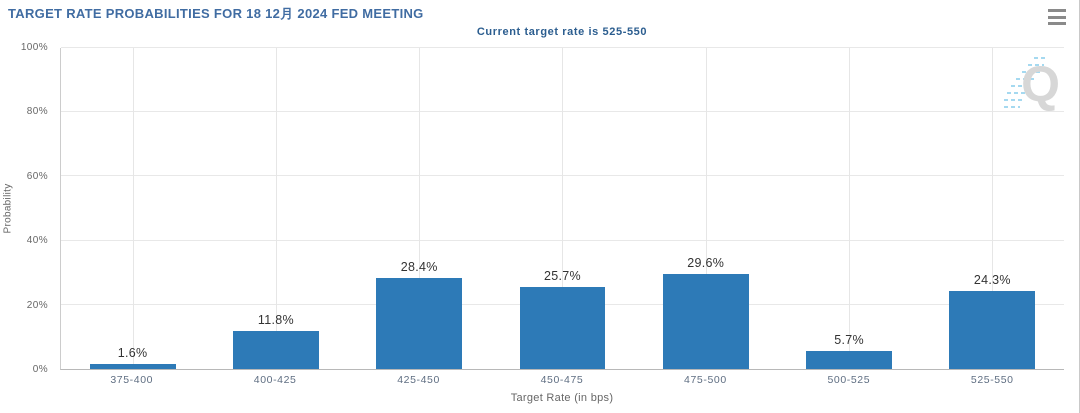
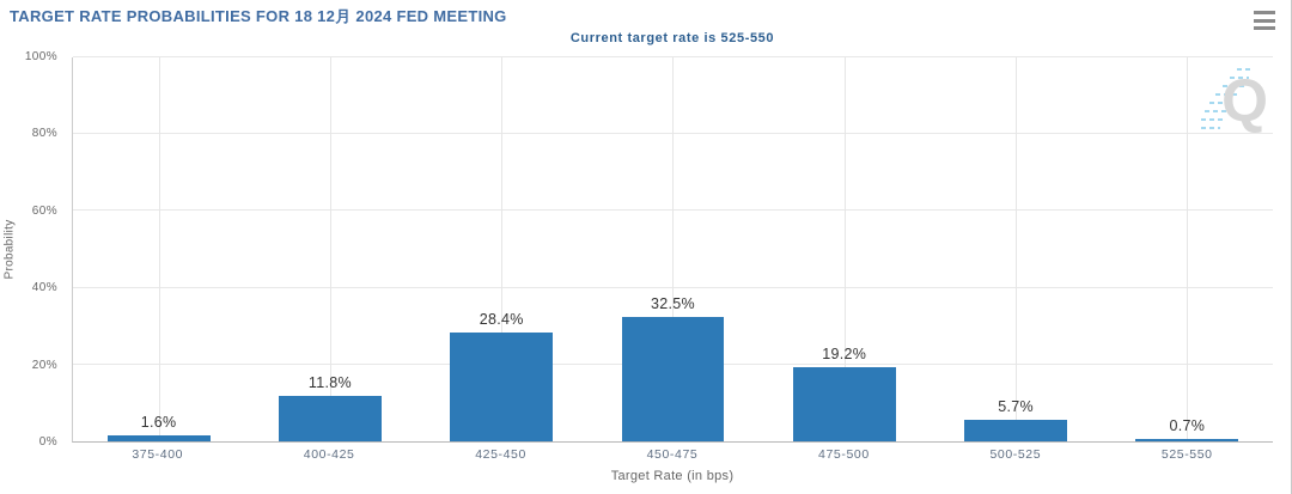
450-475: 25.7% -> 32.5%
475-500: 29.6% -> 19.2%
525-550: 24.3% -> 0.7%
